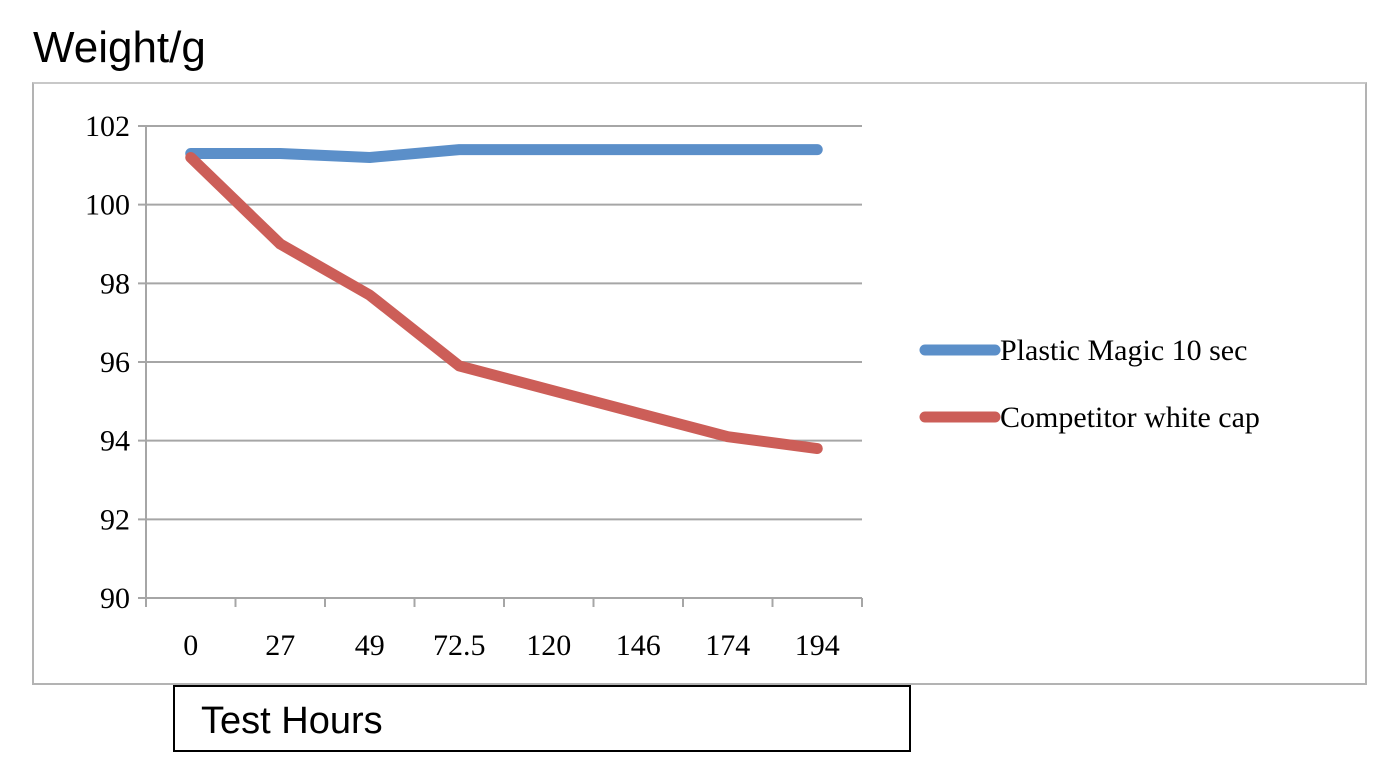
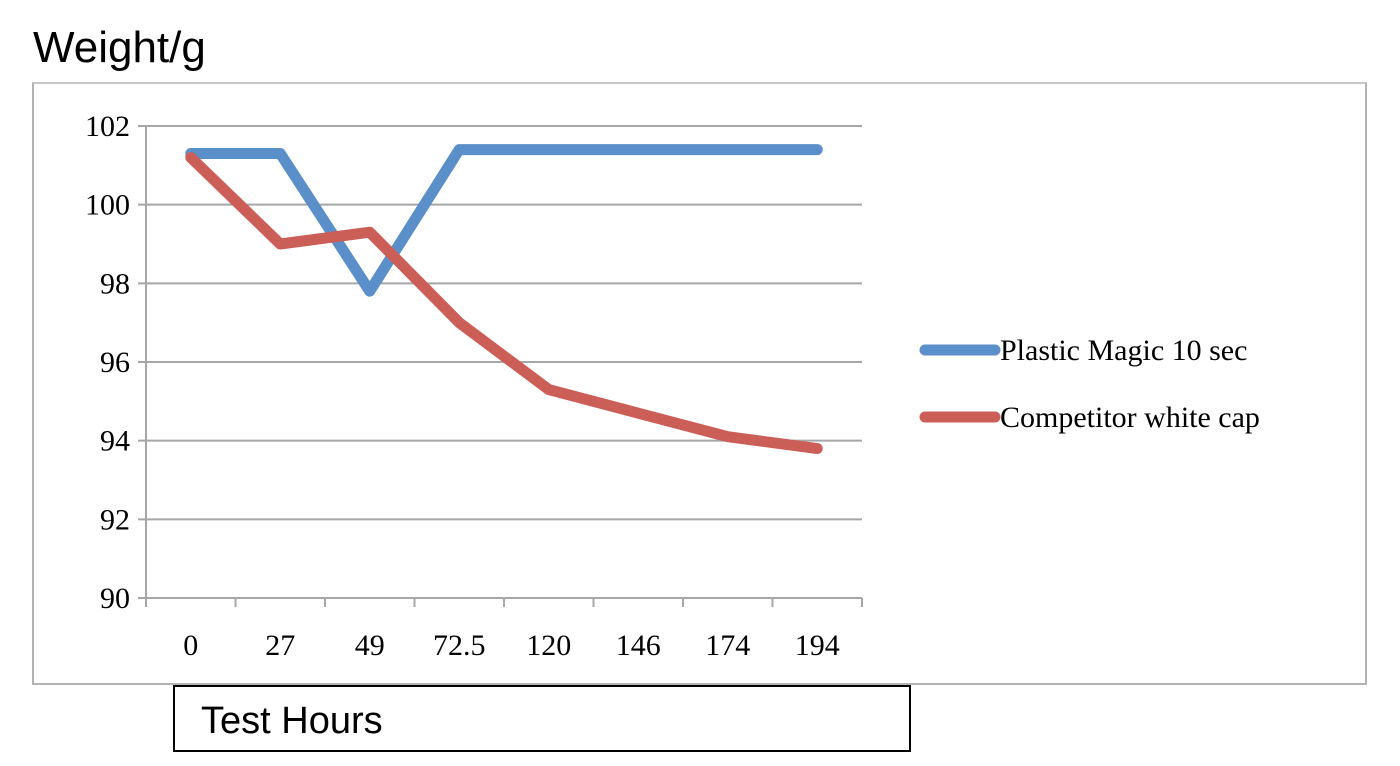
Plastic Magic 10 sec/49: 101.2 -> 97.8
Competitor white cap/49: 97.7 -> 99.3
Competitor white cap/72.5: 95.9 -> 97.0
